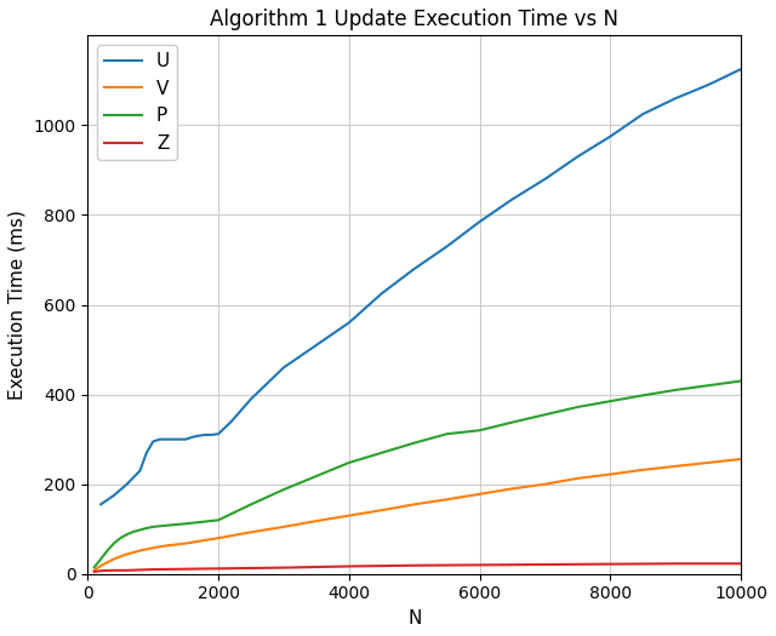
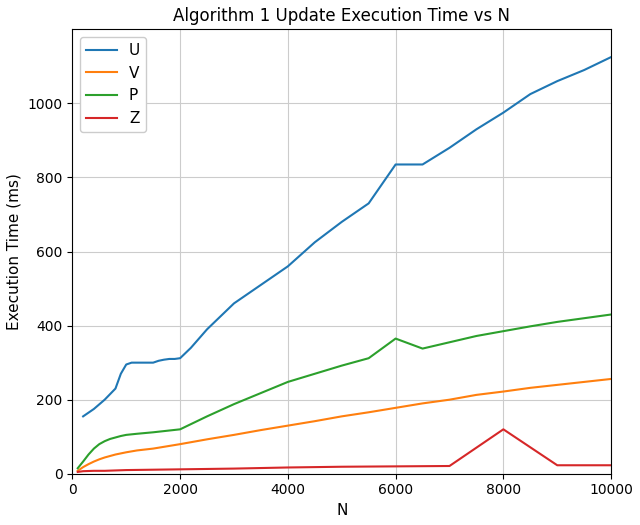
U/6000: 785 -> 835
P/6000: 320 -> 365
Z/8000: 22 -> 120
